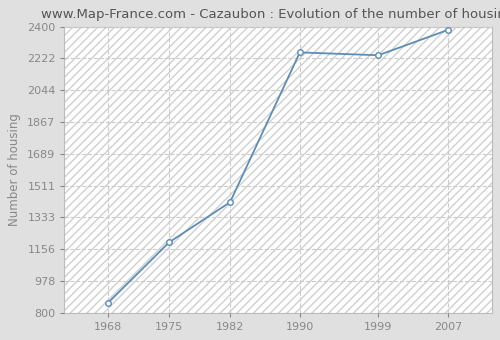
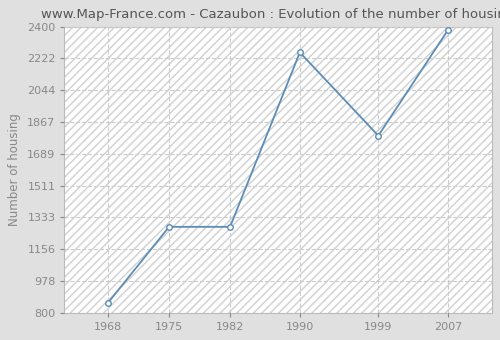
1975: 1190 -> 1280
1982: 1420 -> 1280
1999: 2240 -> 1790
